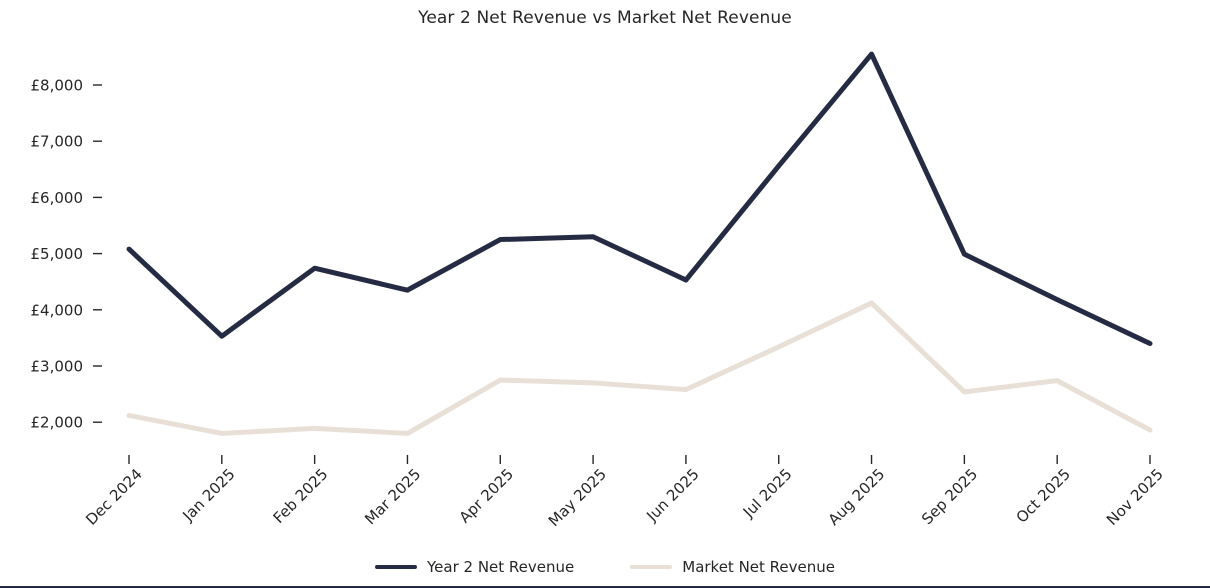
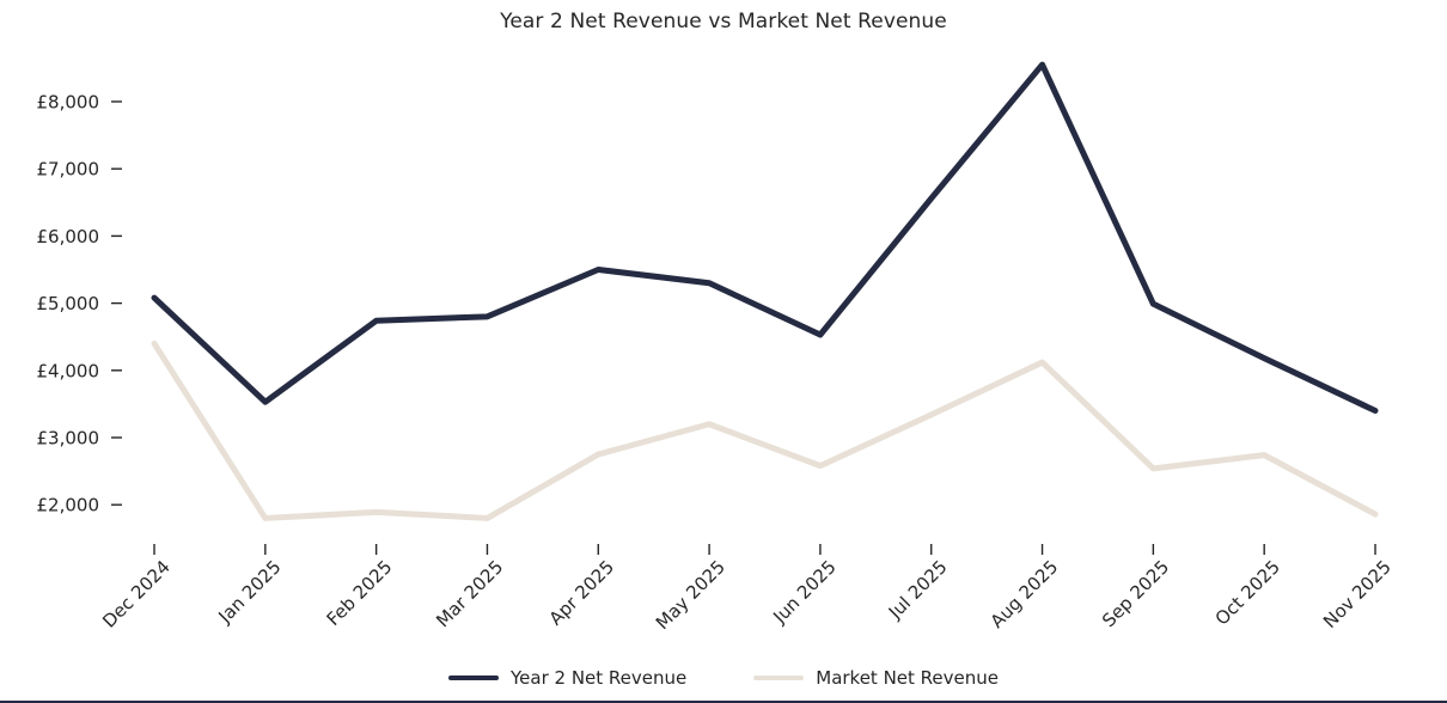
Market Net Revenue/Dec 2024: £2100 -> £4400
Year 2 Net Revenue/Mar 2025: £4400 -> £4800
Year 2 Net Revenue/Apr 2025: £5200 -> £5500
Market Net Revenue/May 2025: £2700 -> £3200
